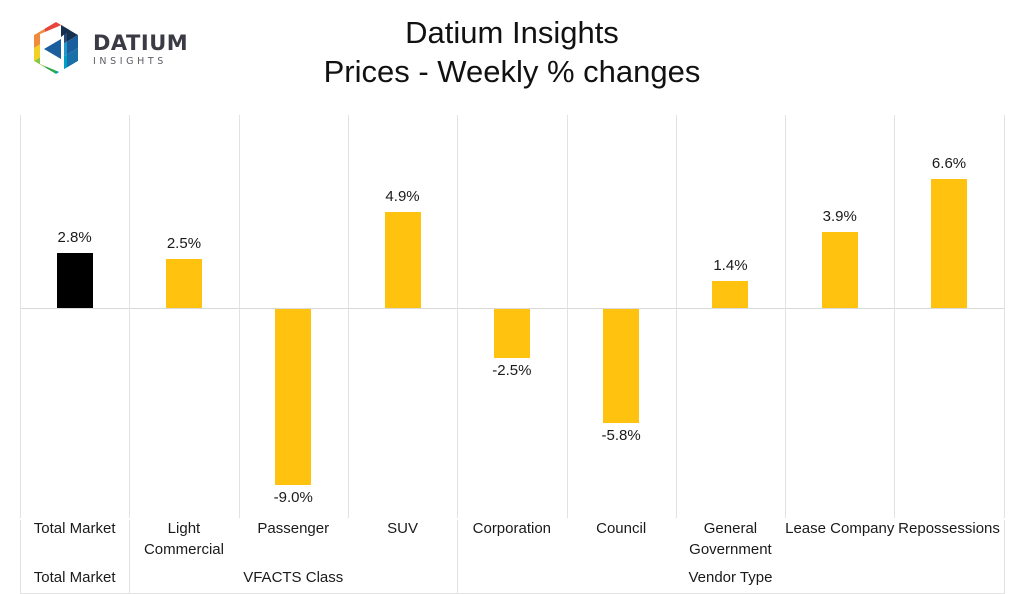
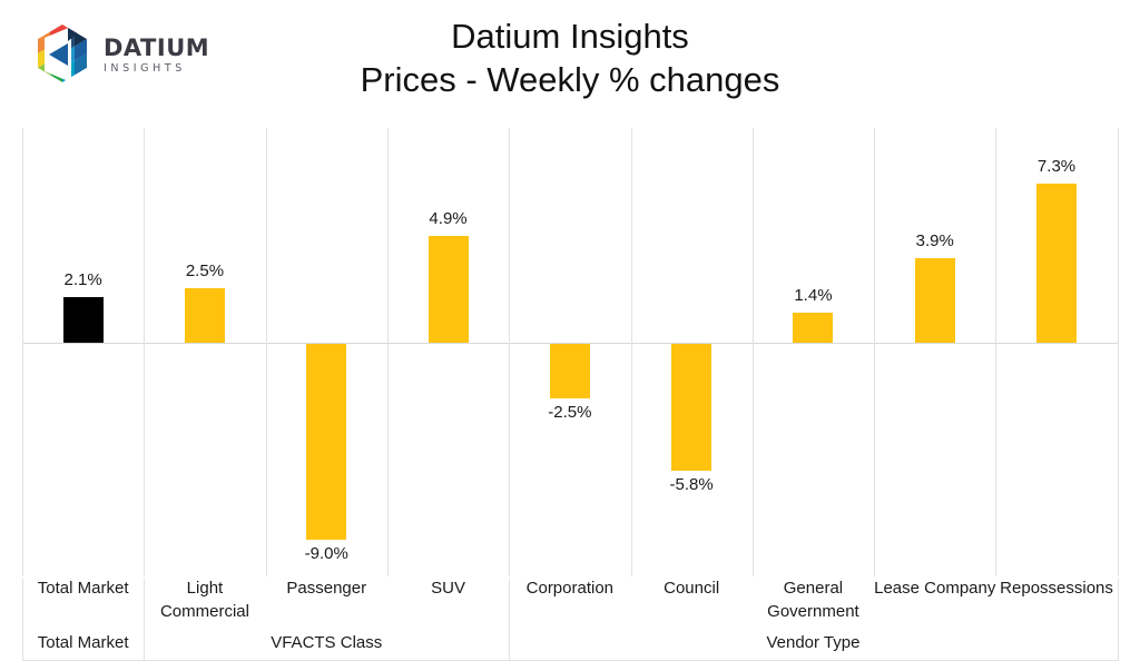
Total Market: 2.8% -> 2.1%
Repossessions: 6.6% -> 7.3%
